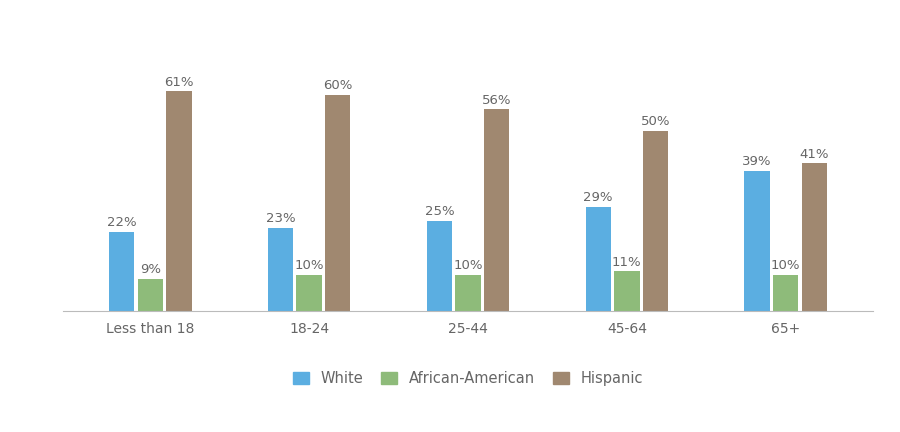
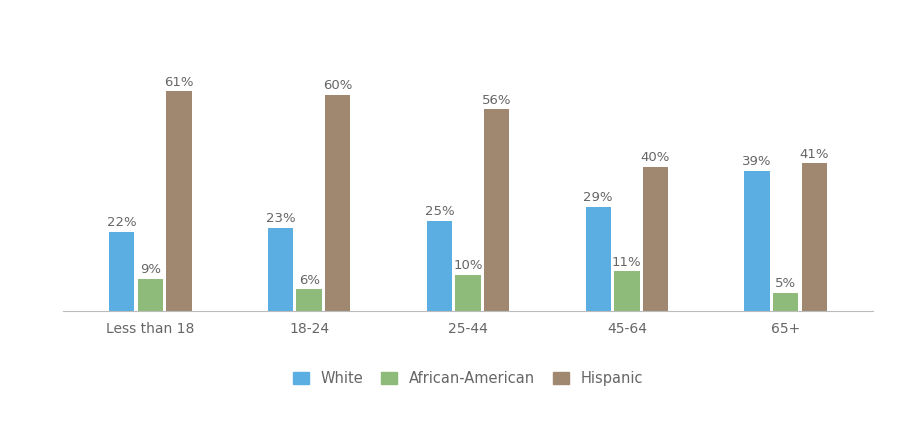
African-American/18-24: 10% -> 6%
Hispanic/45-64: 50% -> 40%
African-American/65+: 10% -> 5%
